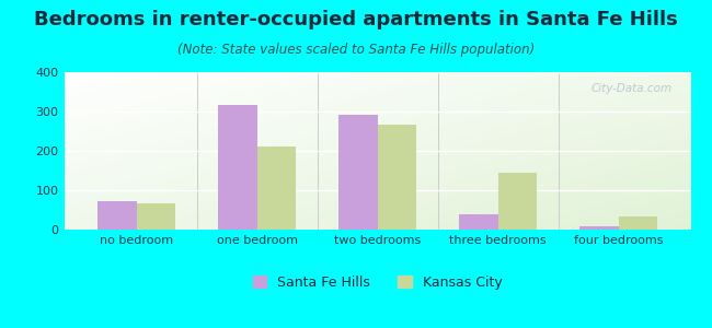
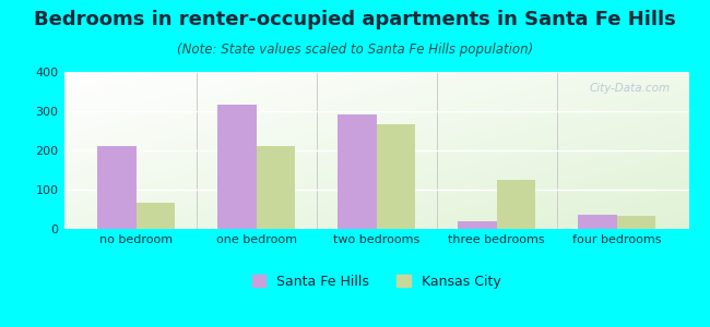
Santa Fe Hills/no bedroom: 72 -> 210
Santa Fe Hills/three bedrooms: 40 -> 20
Kansas City/three bedrooms: 145 -> 125
Santa Fe Hills/four bedrooms: 8 -> 35
